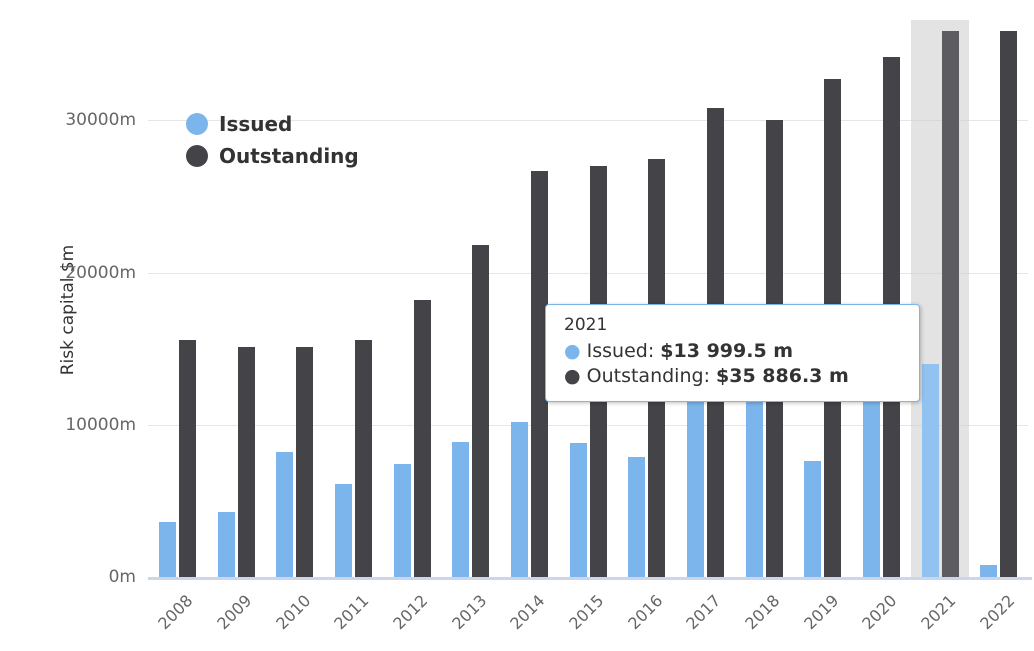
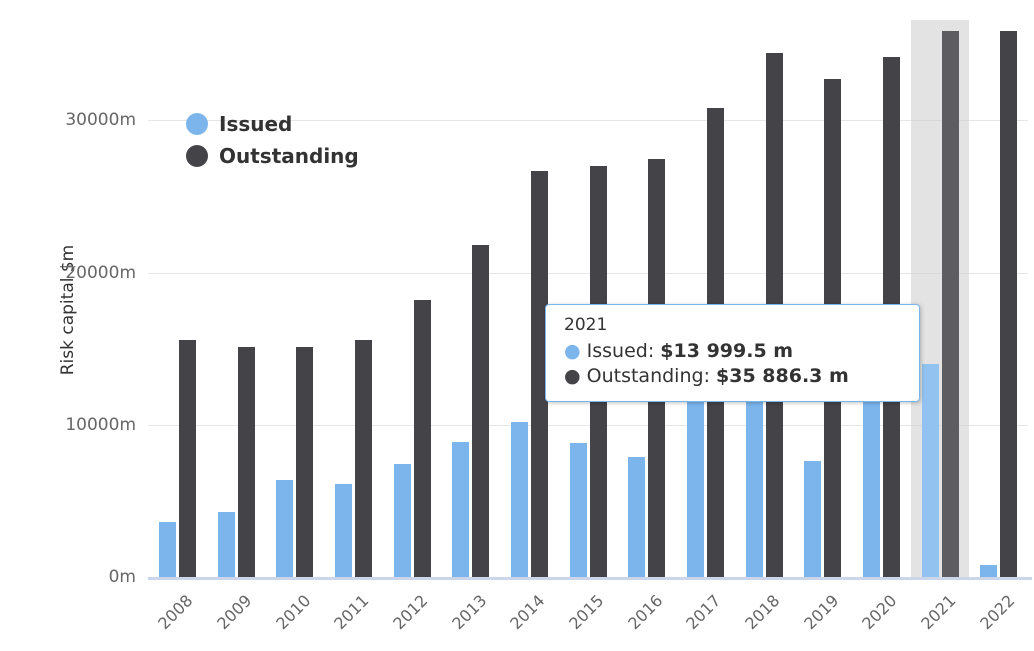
Issued/2010: 8200m -> 6400m
Issued/2018: 13300m -> 11600m
Outstanding/2018: 30000m -> 34400m
